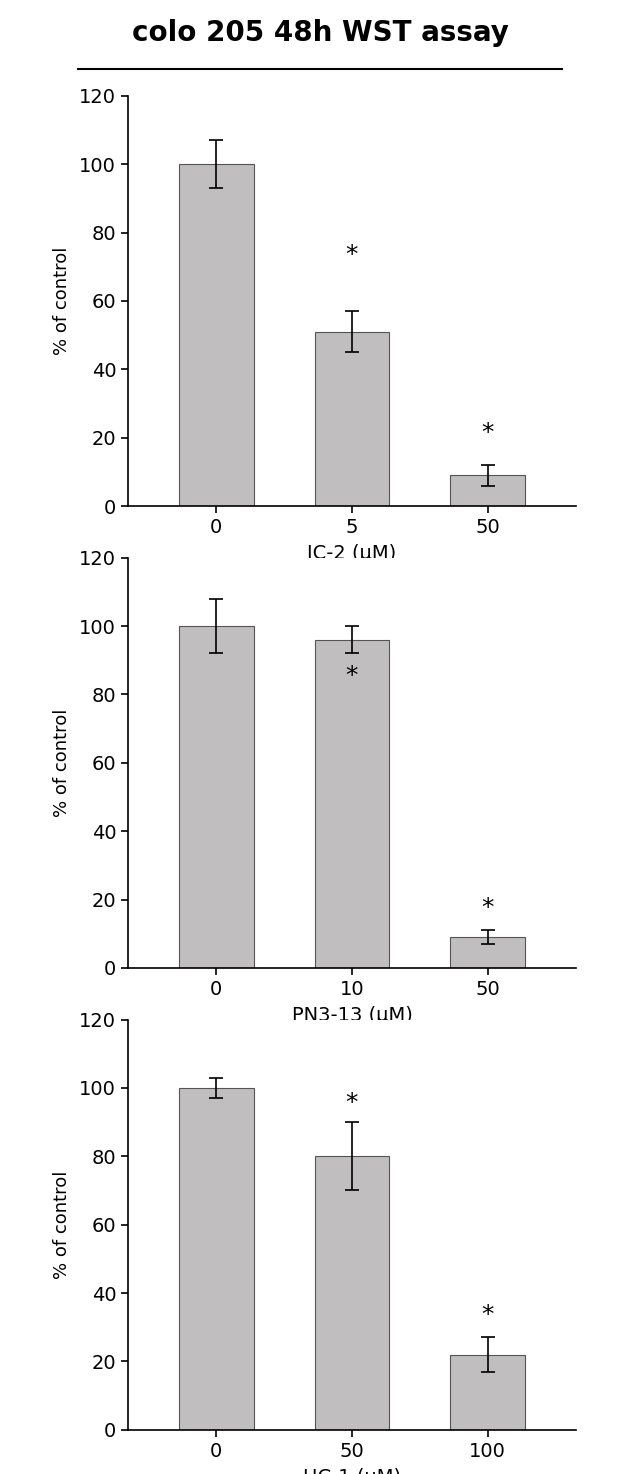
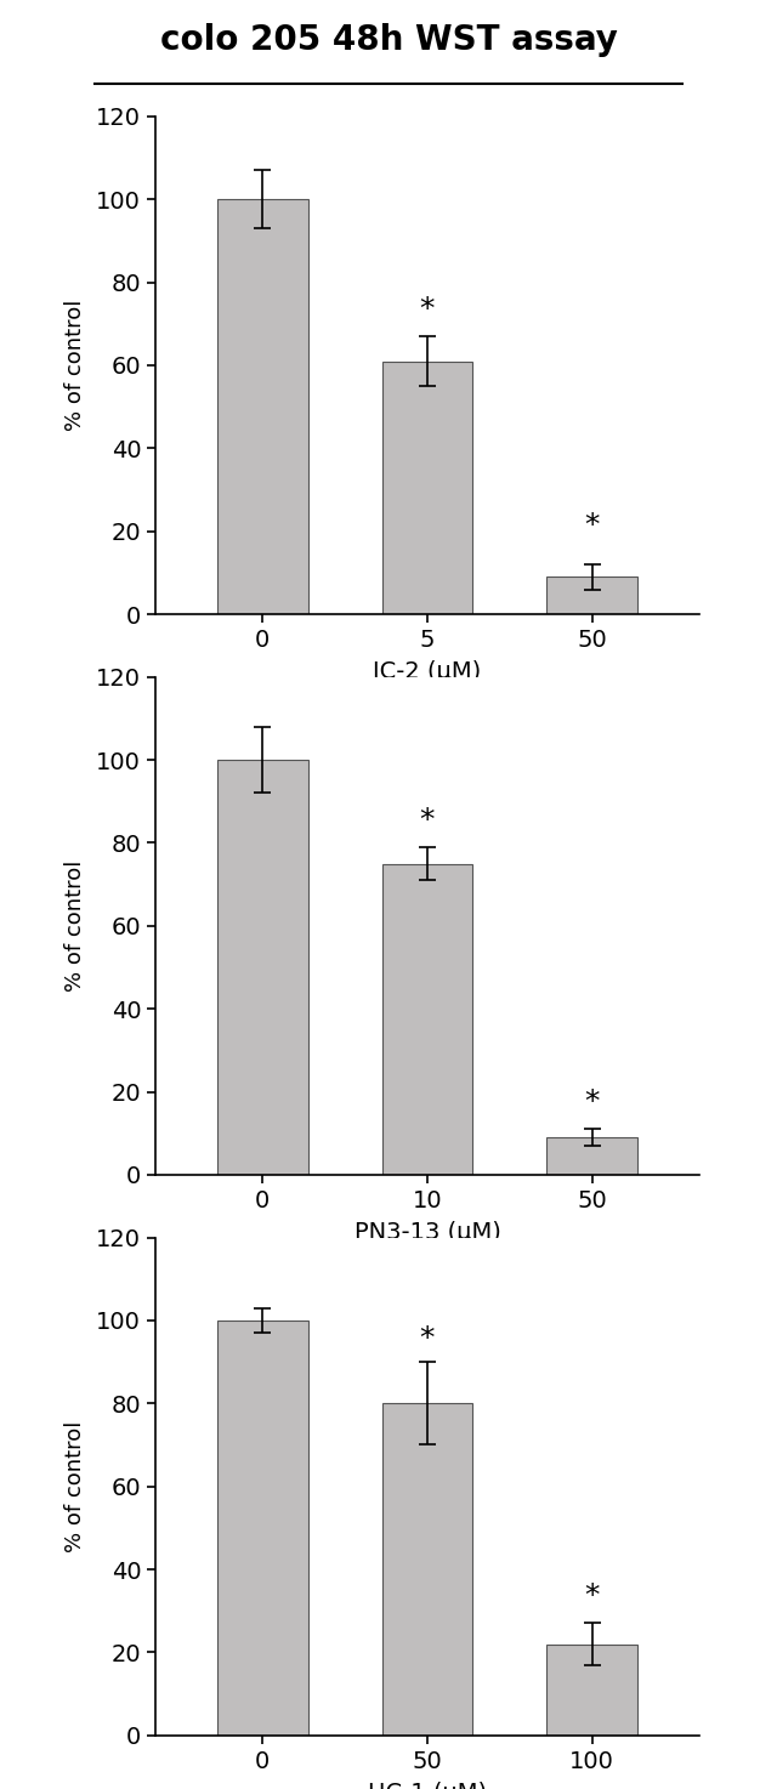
5: 51 -> 61
10: 96 -> 75
